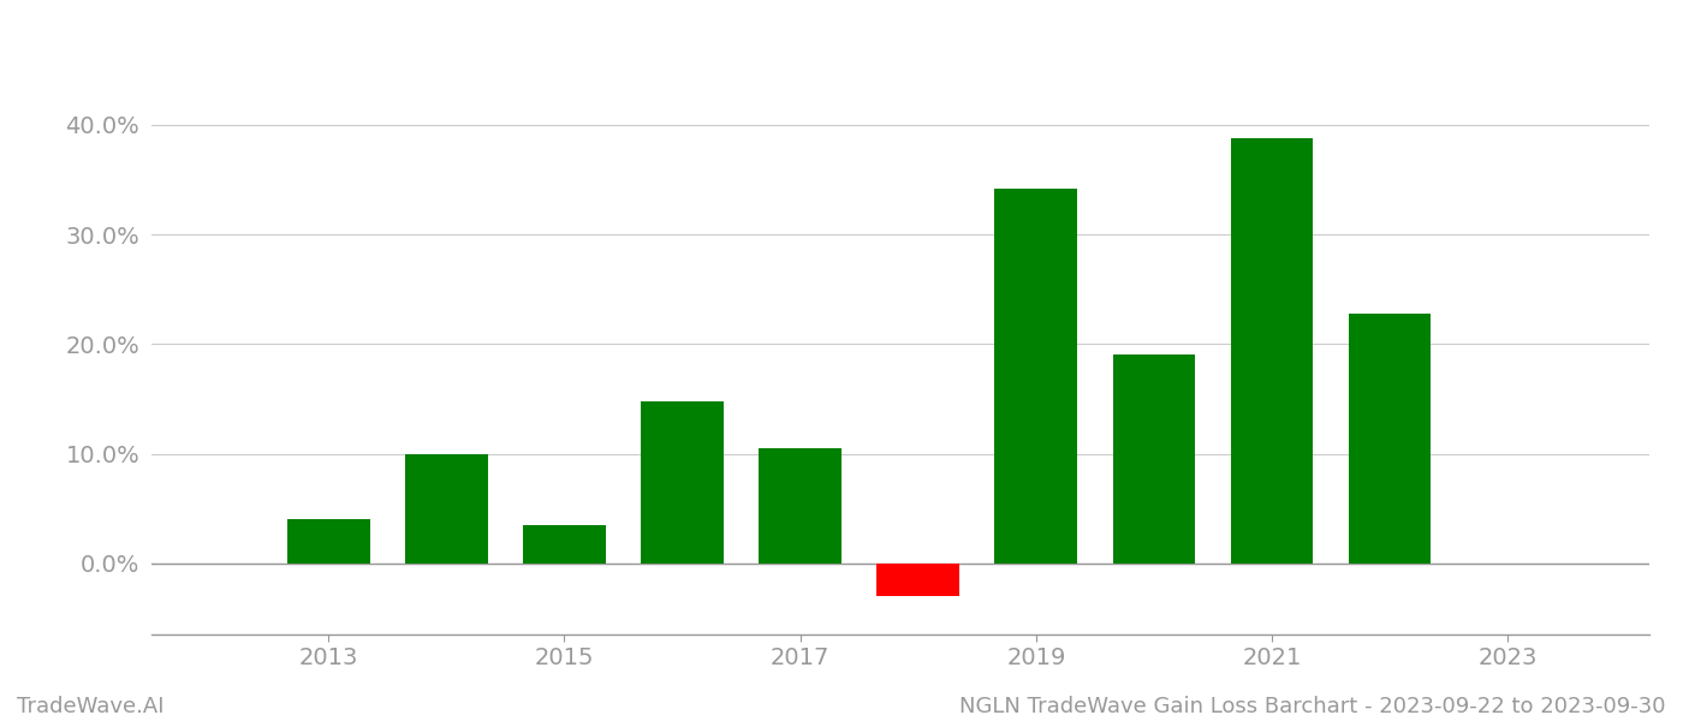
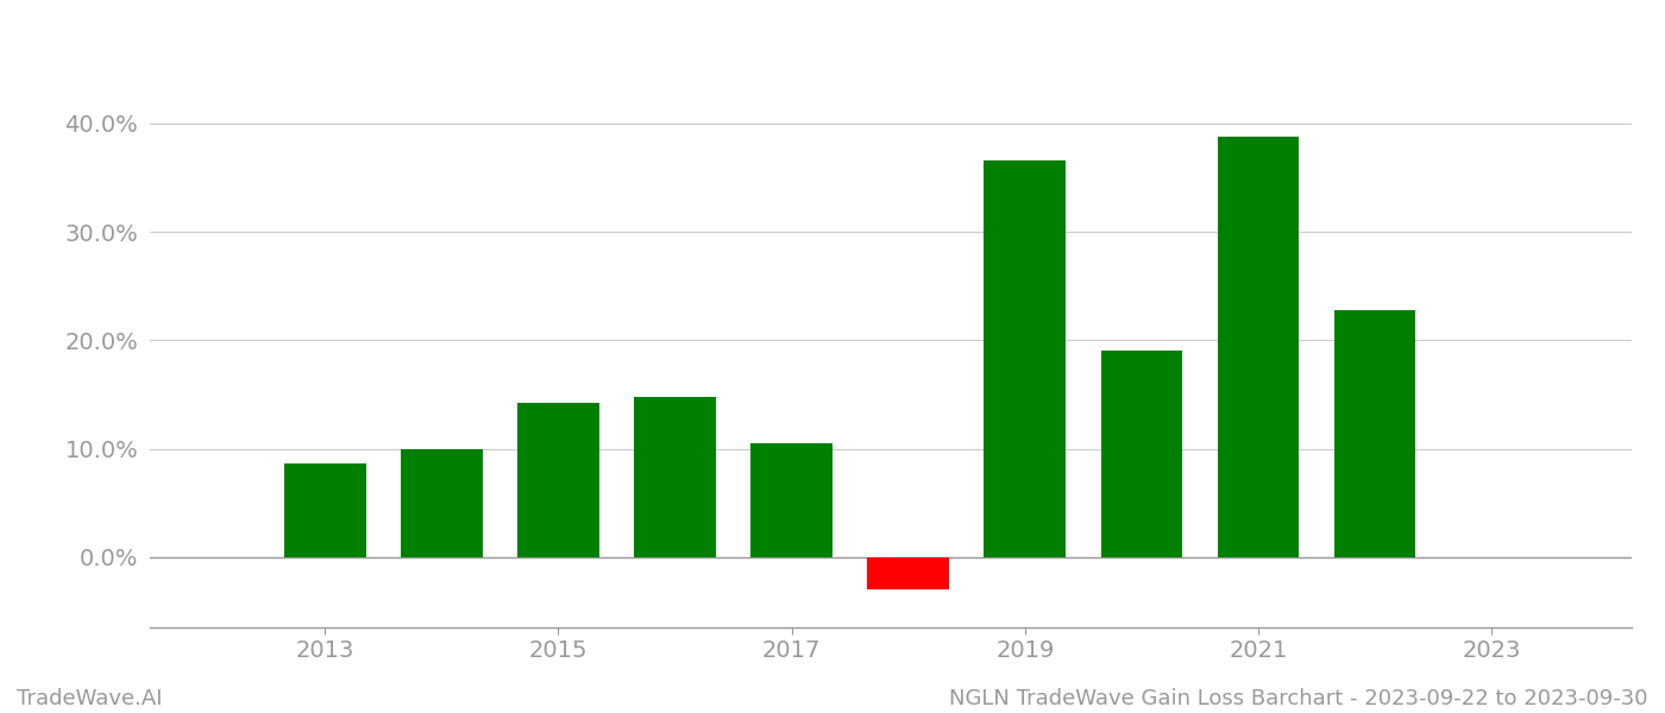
2013: 4.0% -> 8.6%
2015: 3.5% -> 14.2%
2019: 34.2% -> 36.6%
